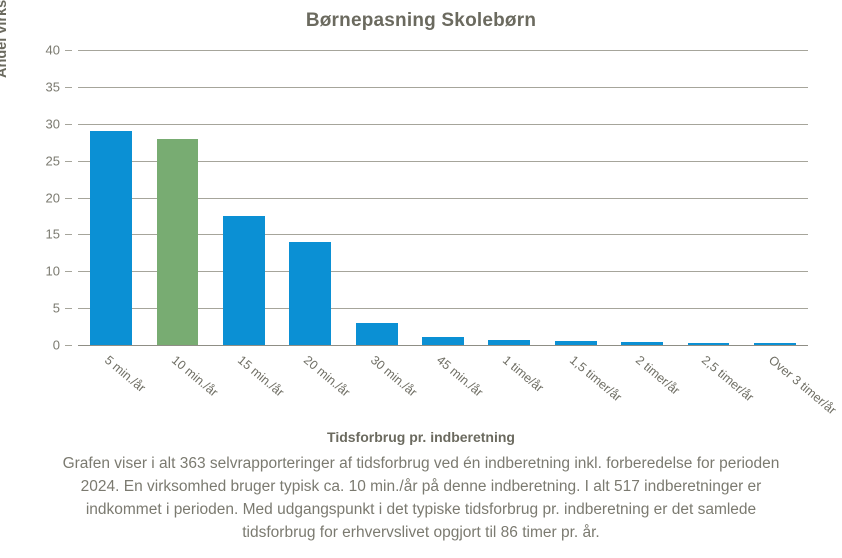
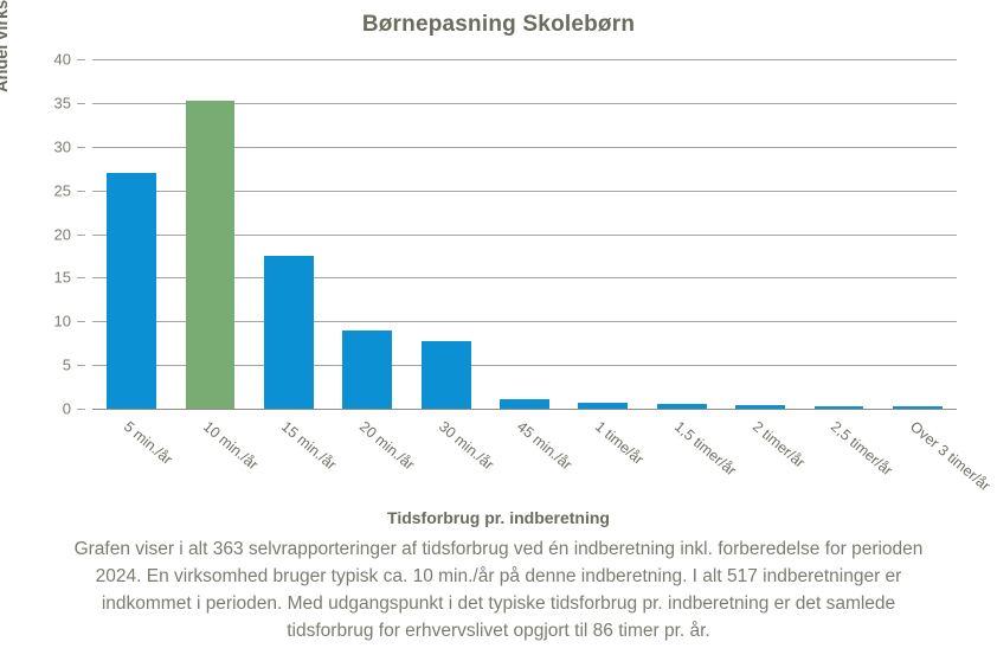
5 min./år: 29 -> 27
10 min./år: 28 -> 35
20 min./år: 14 -> 9
30 min./år: 3 -> 8
